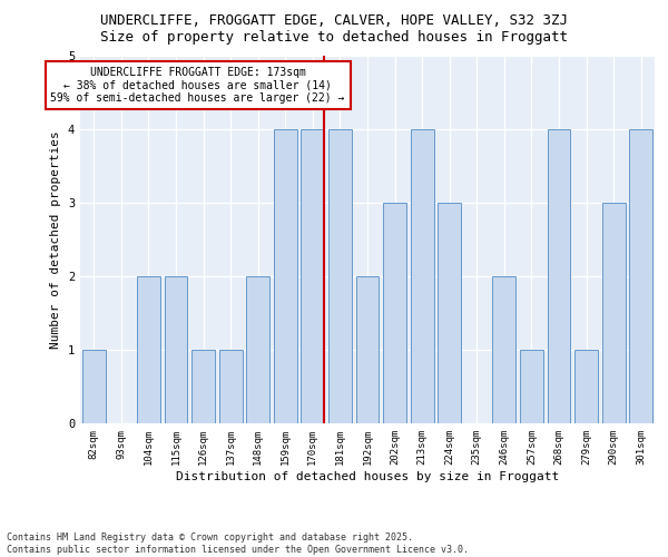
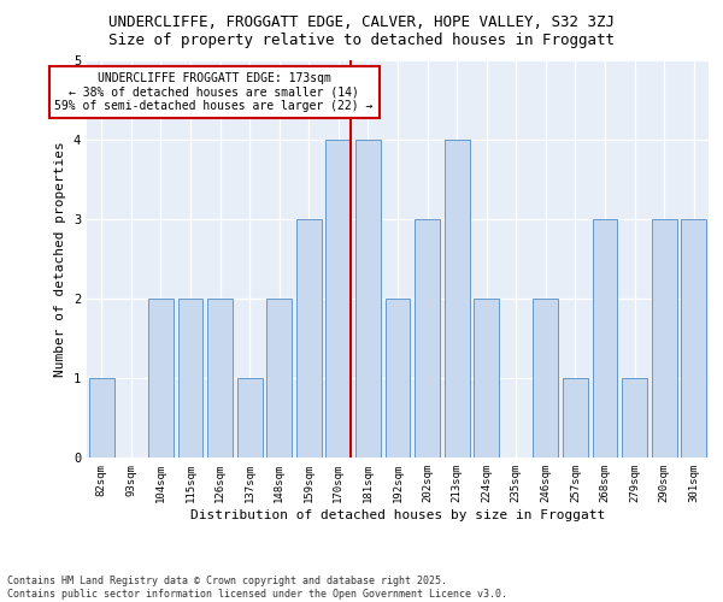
126sqm: 1 -> 2
159sqm: 4 -> 3
224sqm: 3 -> 2
268sqm: 4 -> 3
301sqm: 4 -> 3
